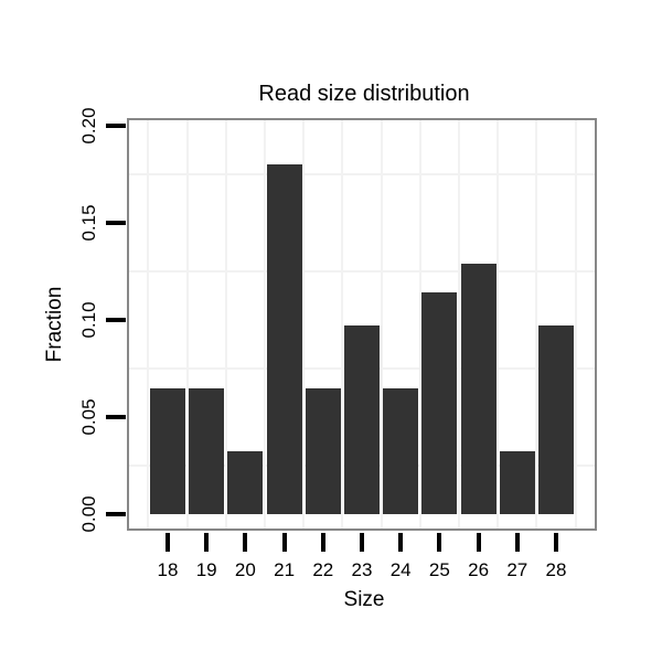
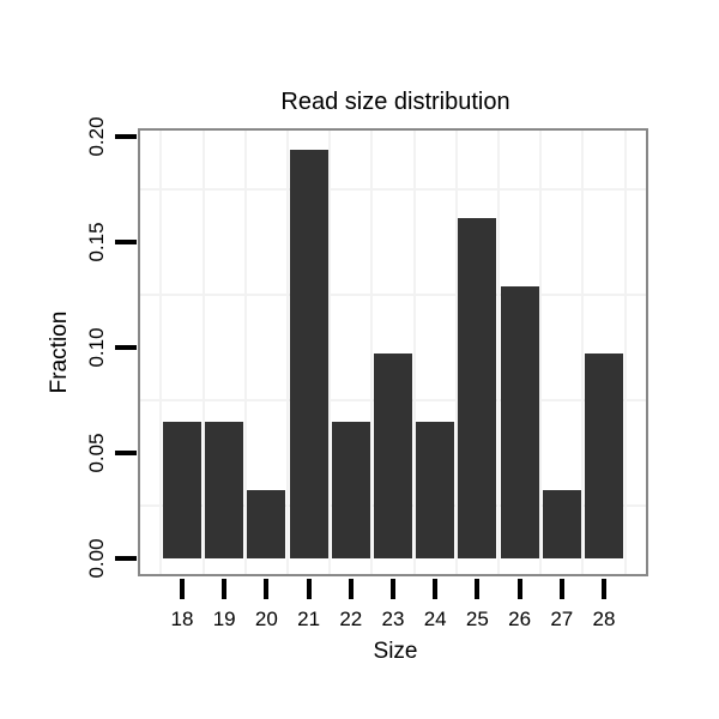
21: 0.180 -> 0.194
25: 0.114 -> 0.161
